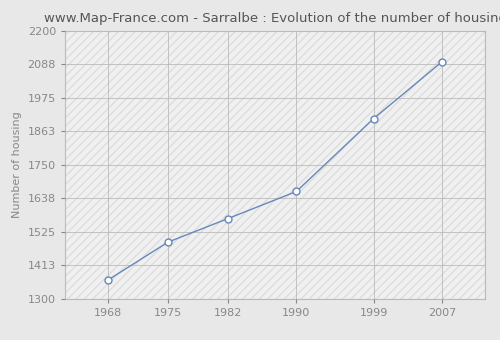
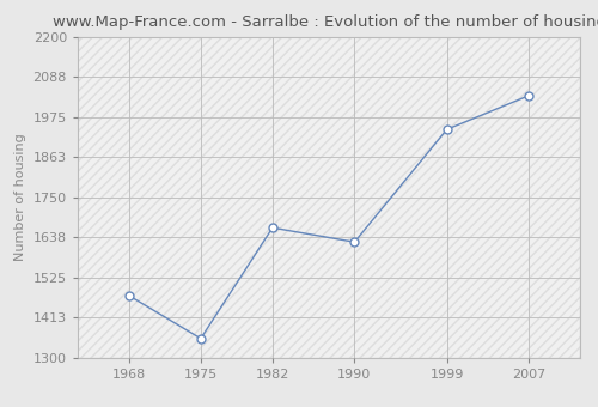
1968: 1364 -> 1475
1975: 1491 -> 1355
1982: 1570 -> 1665
1990: 1661 -> 1625
1999: 1905 -> 1940
2007: 2096 -> 2035
